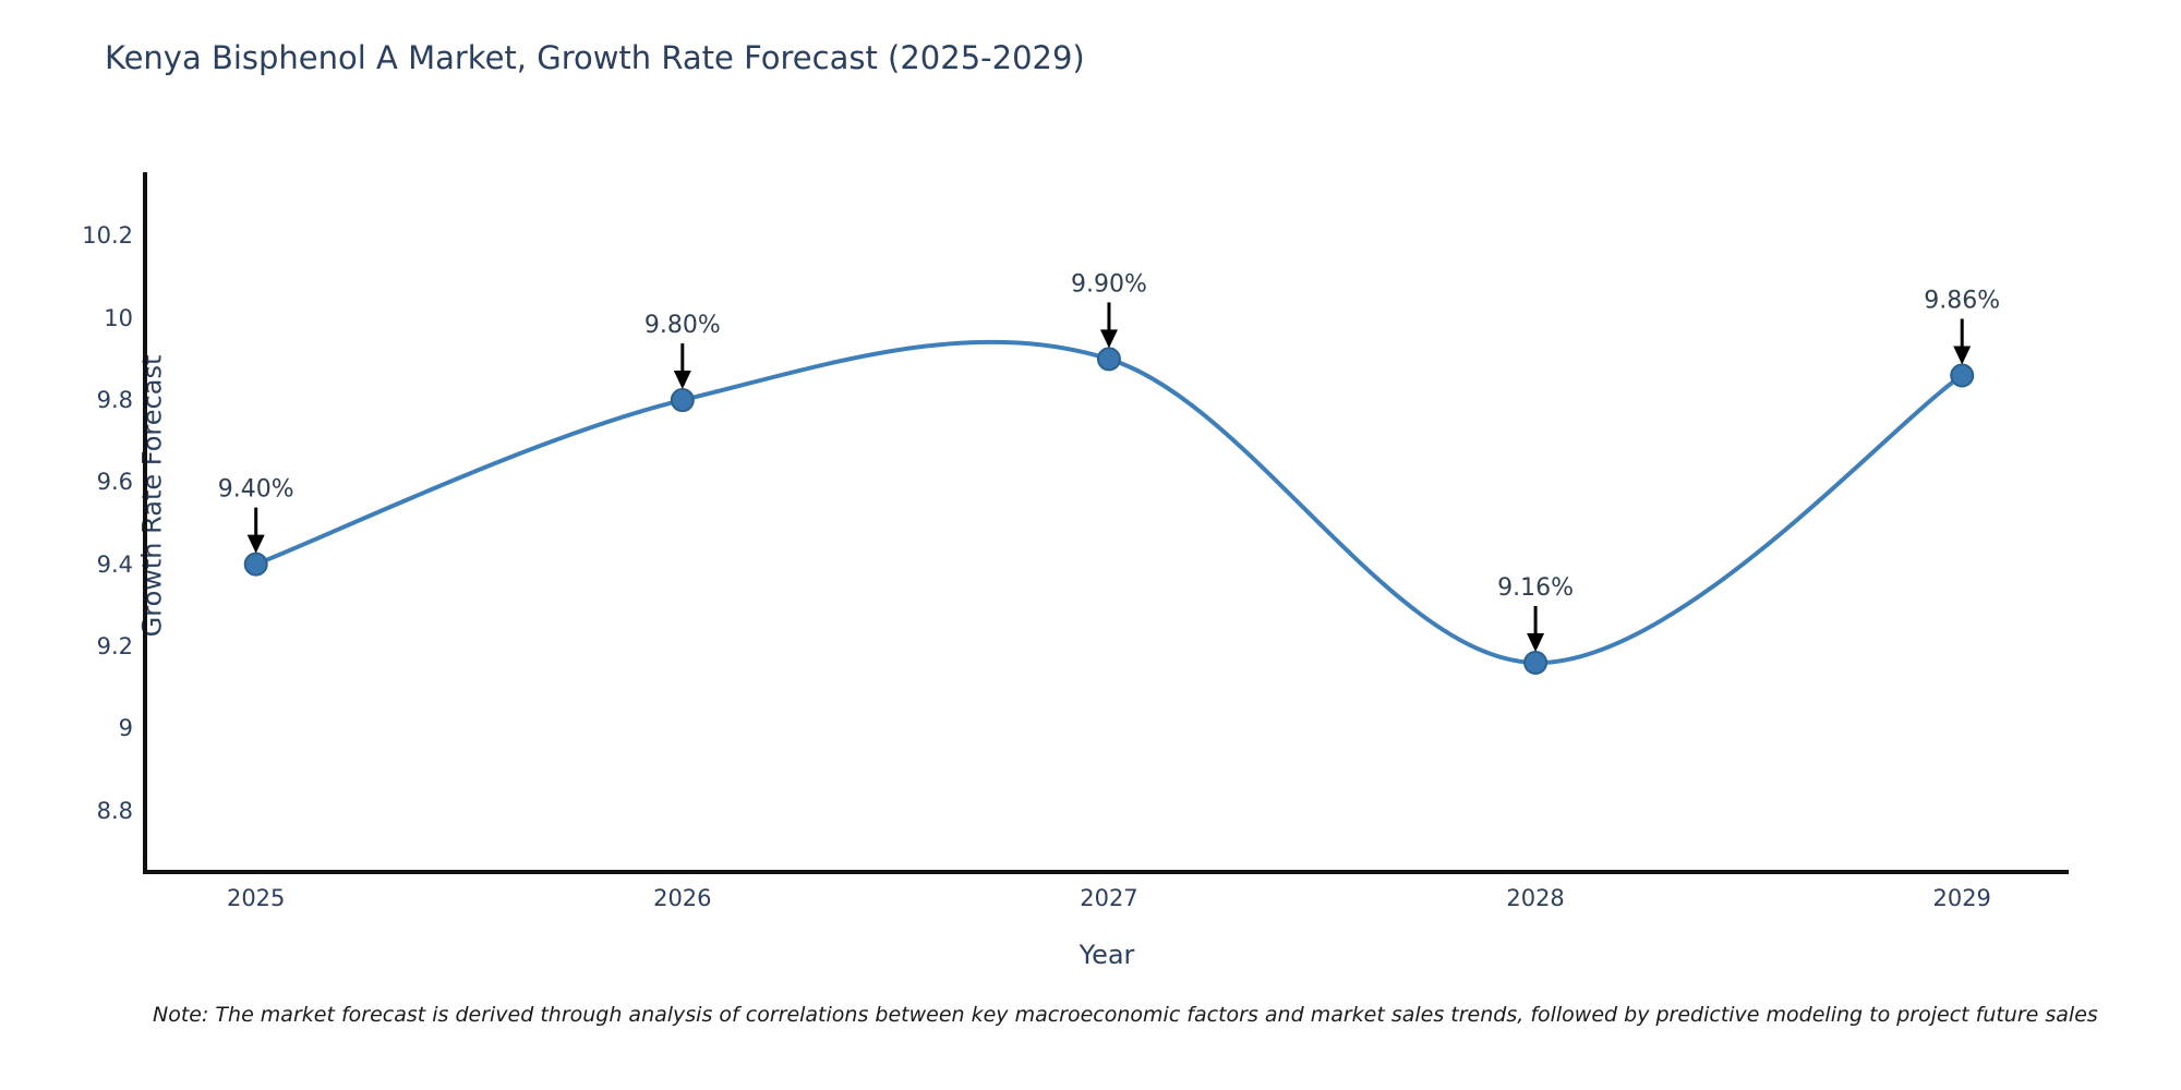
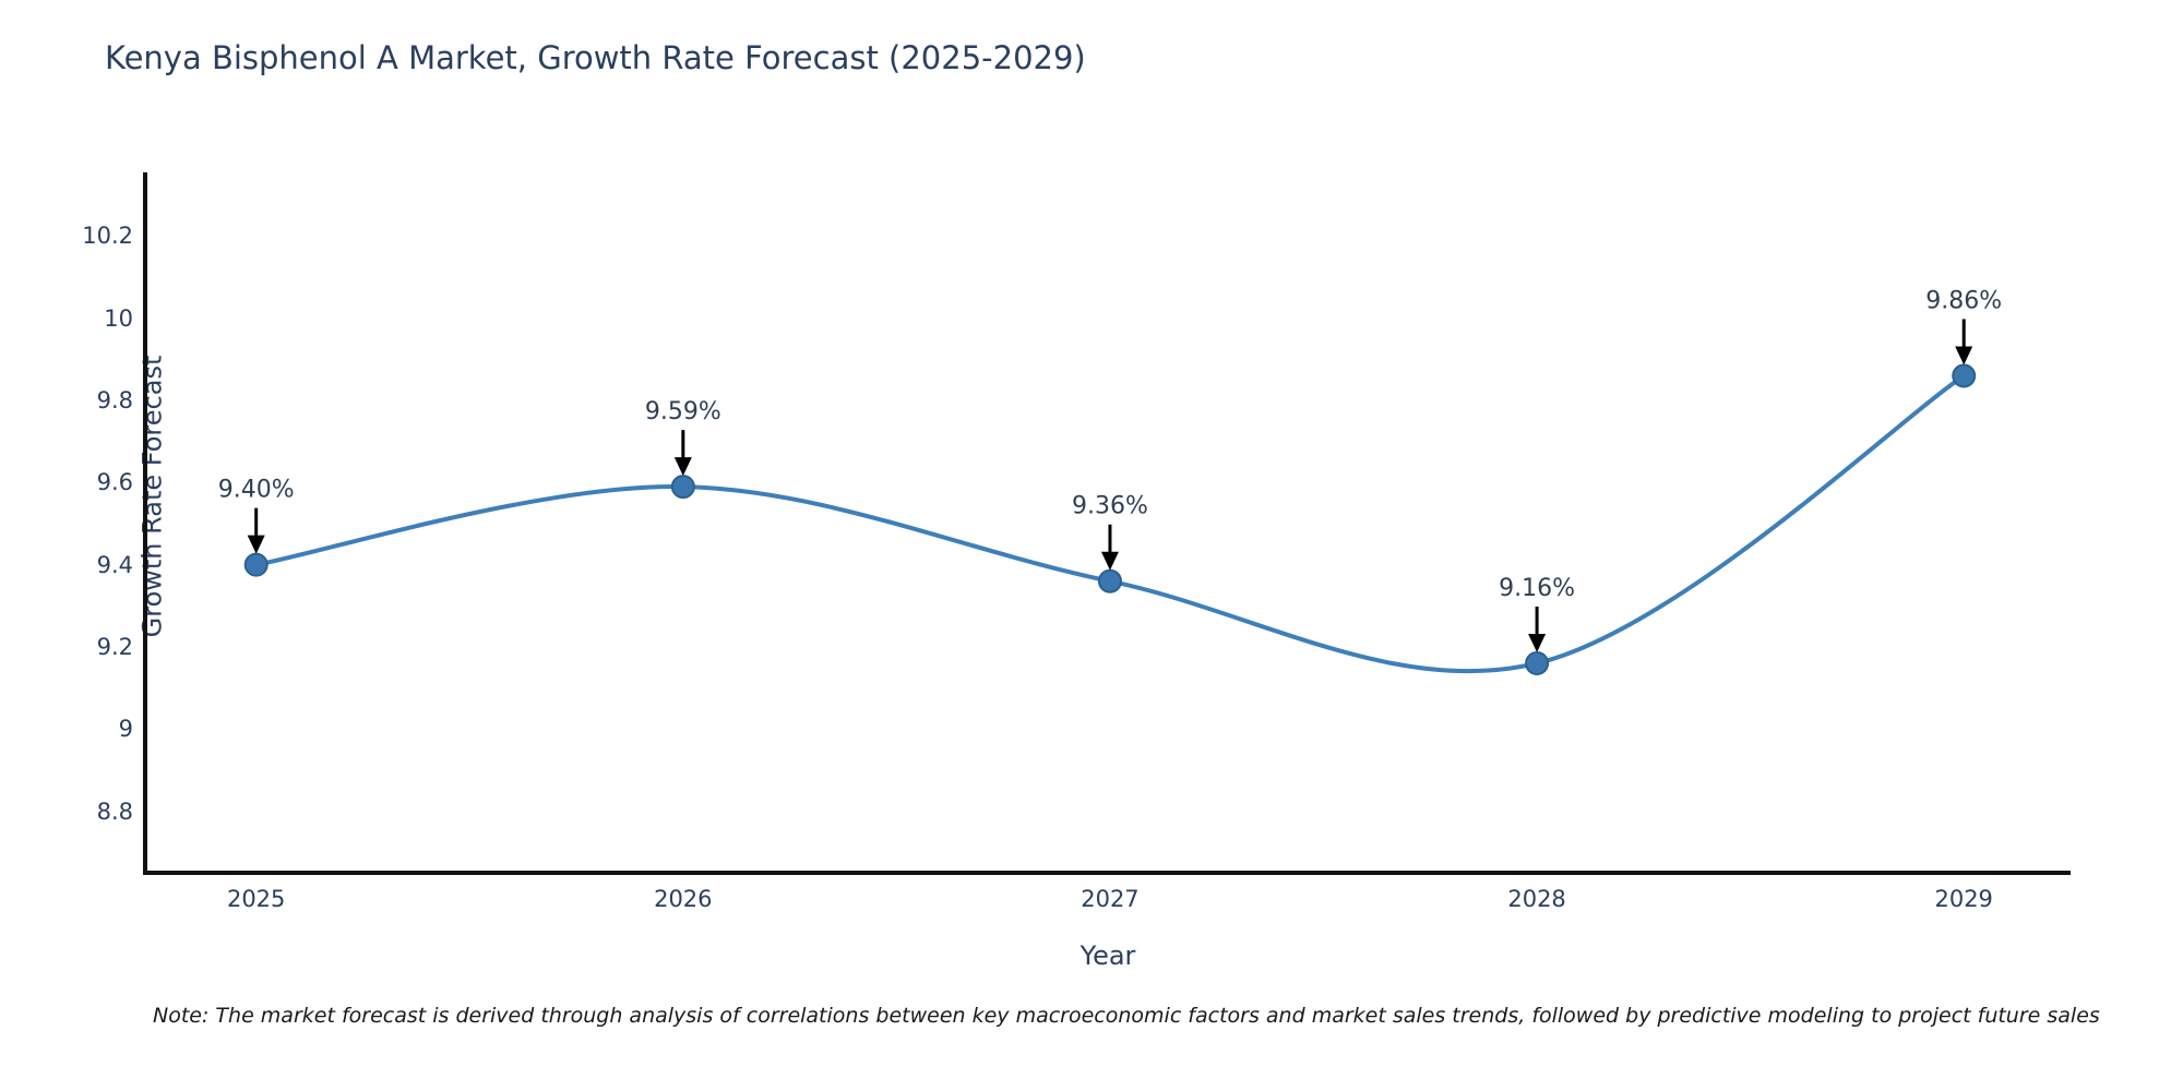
2026: 9.80% -> 9.59%
2027: 9.90% -> 9.36%
